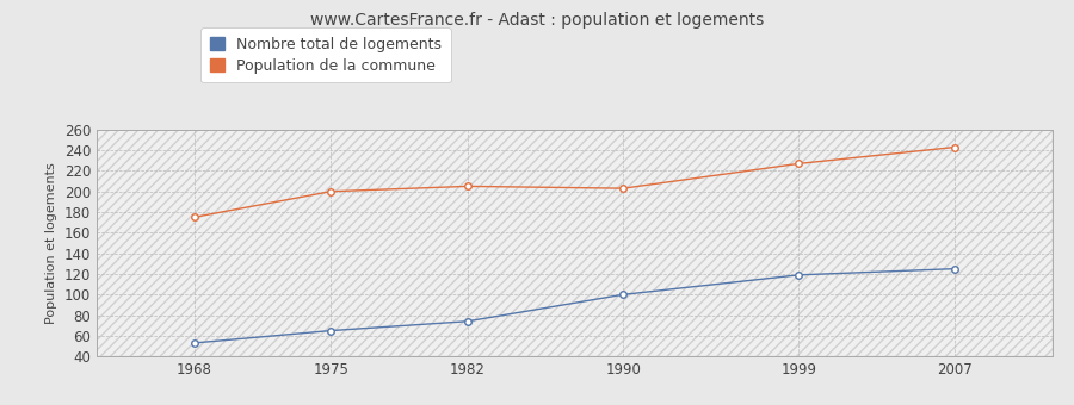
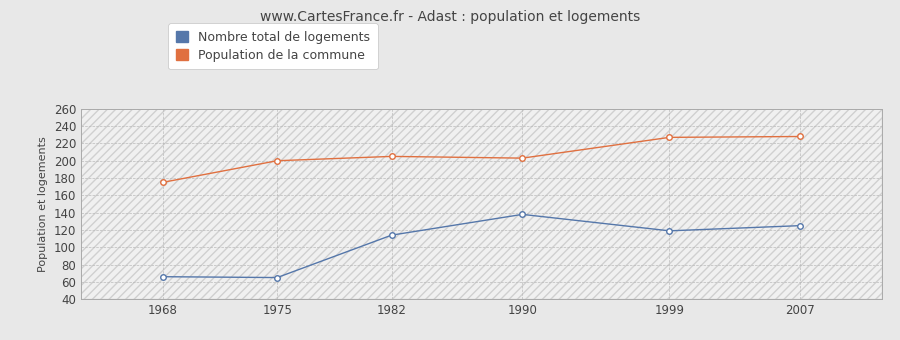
Nombre total de logements/1968: 53 -> 66
Nombre total de logements/1982: 74 -> 114
Nombre total de logements/1990: 100 -> 138
Population de la commune/2007: 243 -> 228
